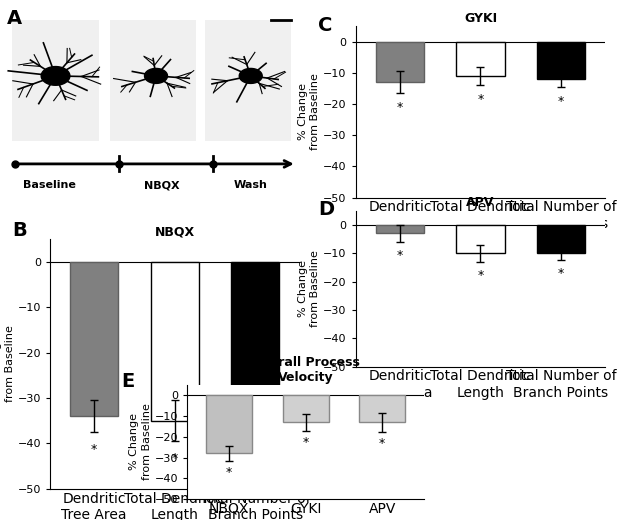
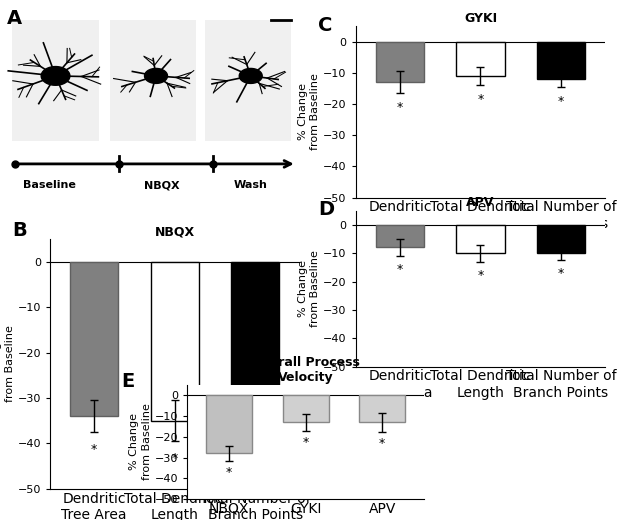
APV/Dendritic Tree Area: -3 -> -8
